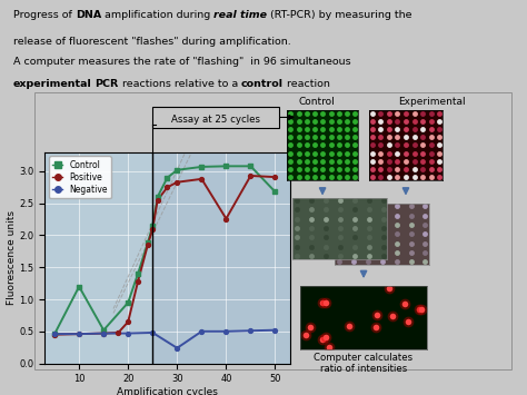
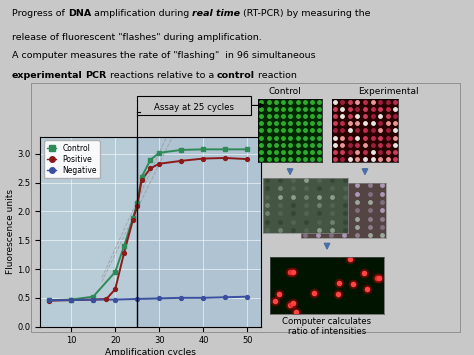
Control/10: 1.20 -> 0.47
Negative/30: 0.24 -> 0.49
Positive/40: 2.26 -> 2.92
Control/50: 2.68 -> 3.08
